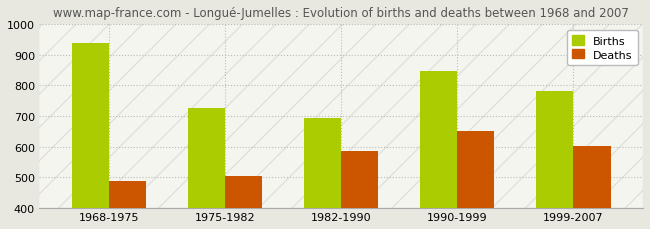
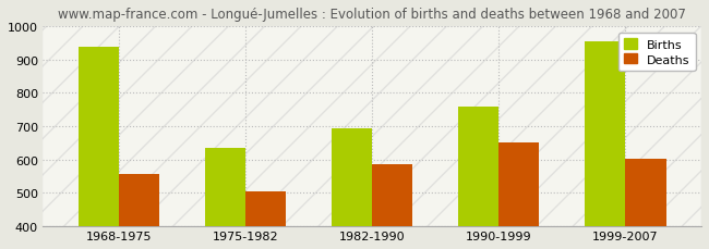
Deaths/1968-1975: 487 -> 555
Births/1975-1982: 727 -> 635
Births/1990-1999: 848 -> 760
Births/1999-2007: 782 -> 955
